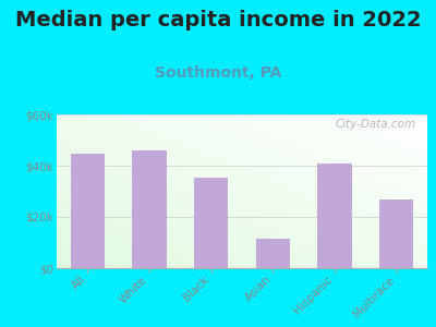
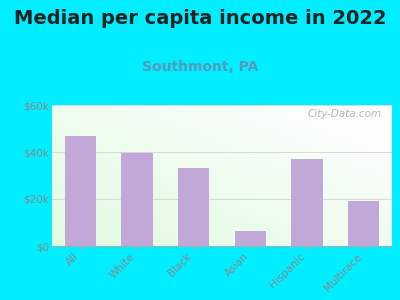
All: $44.5k -> $47.0k
White: $46.0k -> $39.5k
Black: $35.5k -> $33.0k
Asian: $11.5k -> $6.5k
Hispanic: $41.0k -> $37.0k
Multirace: $27.0k -> $19.0k
